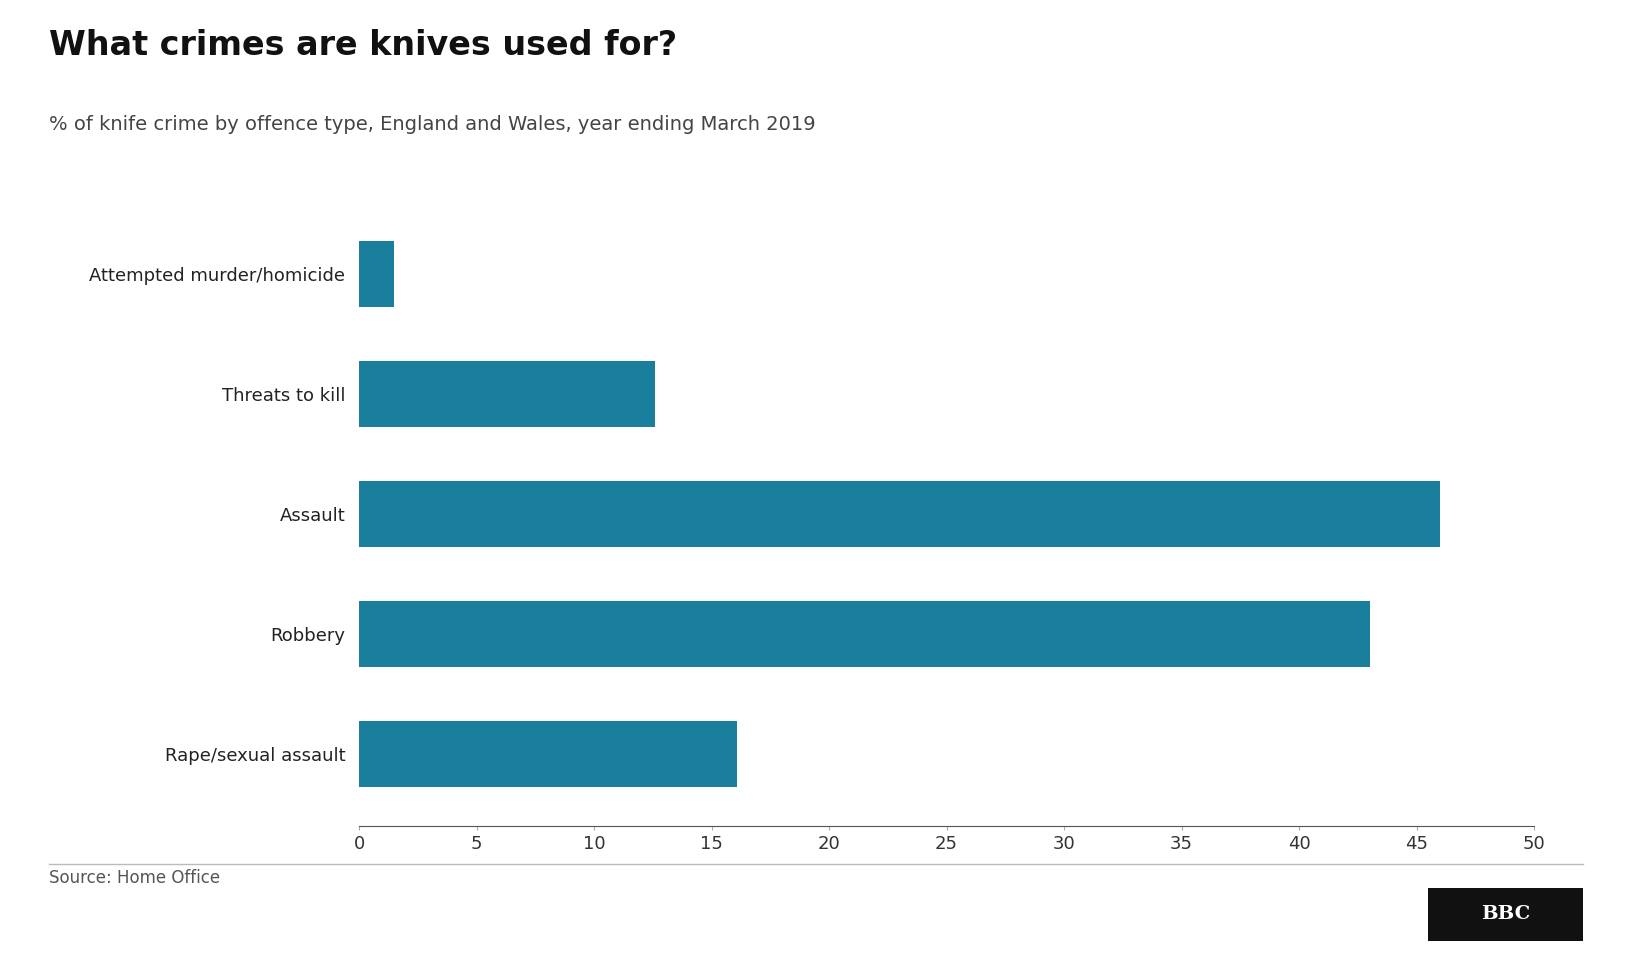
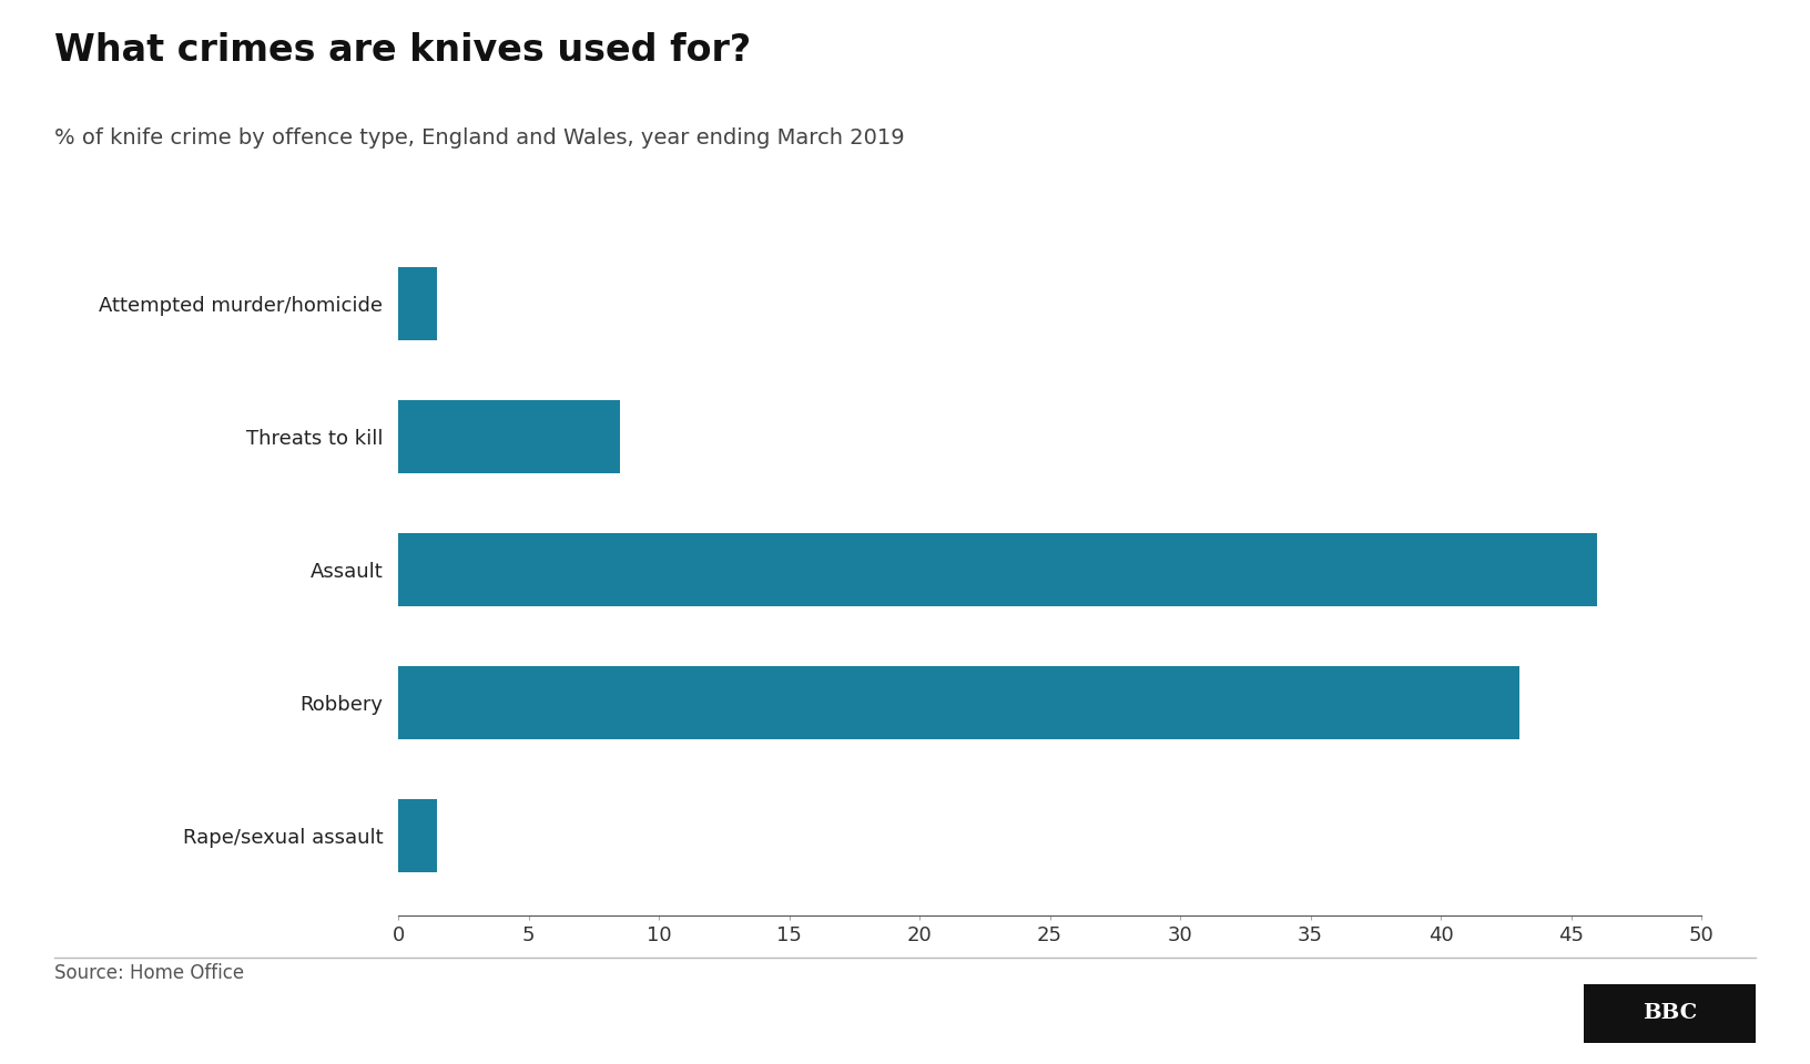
Threats to kill: 12.6 -> 8.5
Rape/sexual assault: 16.1 -> 1.5
